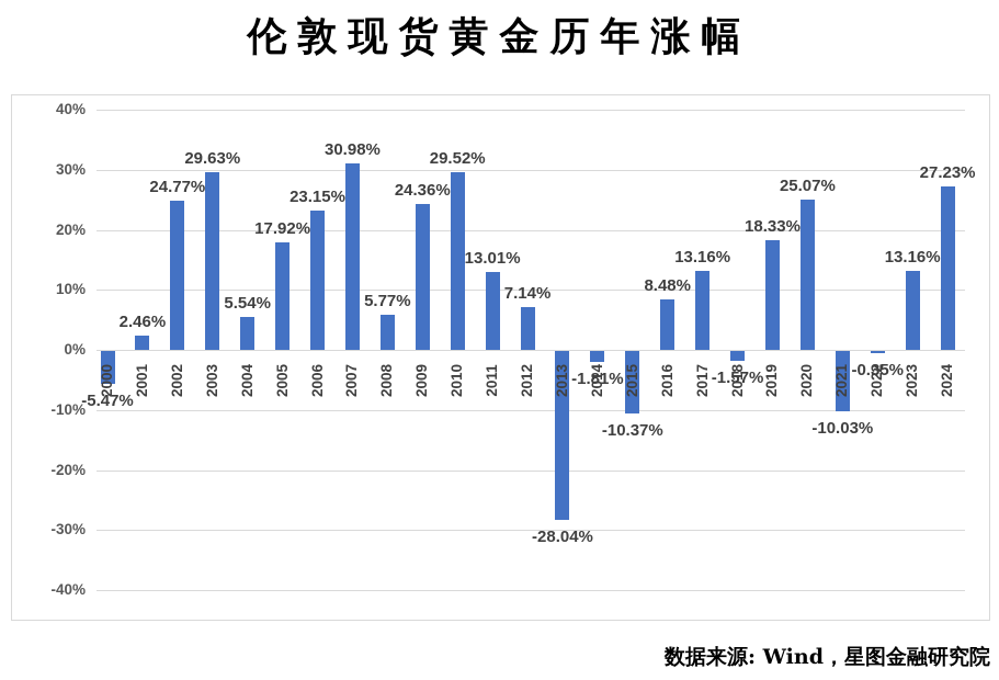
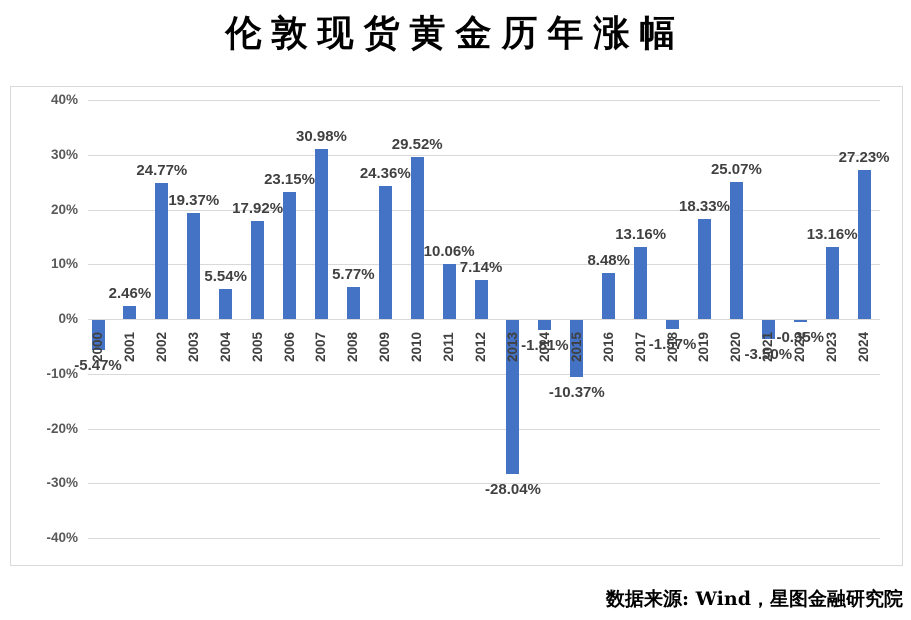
2003: 29.63% -> 19.37%
2011: 13.01% -> 10.06%
2021: -10.03% -> -3.50%
